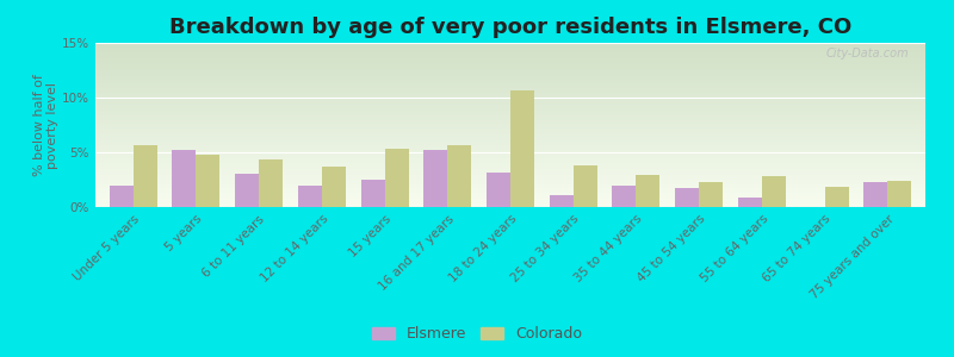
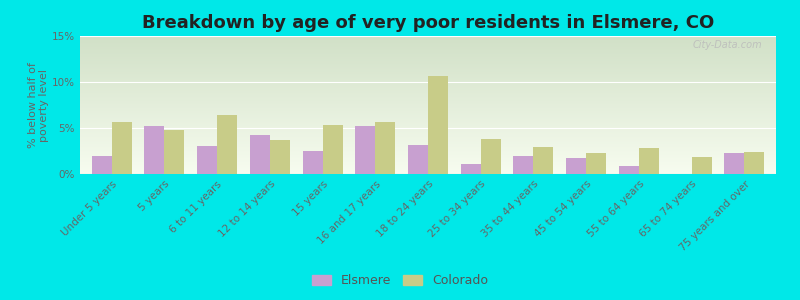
Colorado/6 to 11 years: 4.4% -> 6.4%
Elsmere/12 to 14 years: 2.0% -> 4.2%
